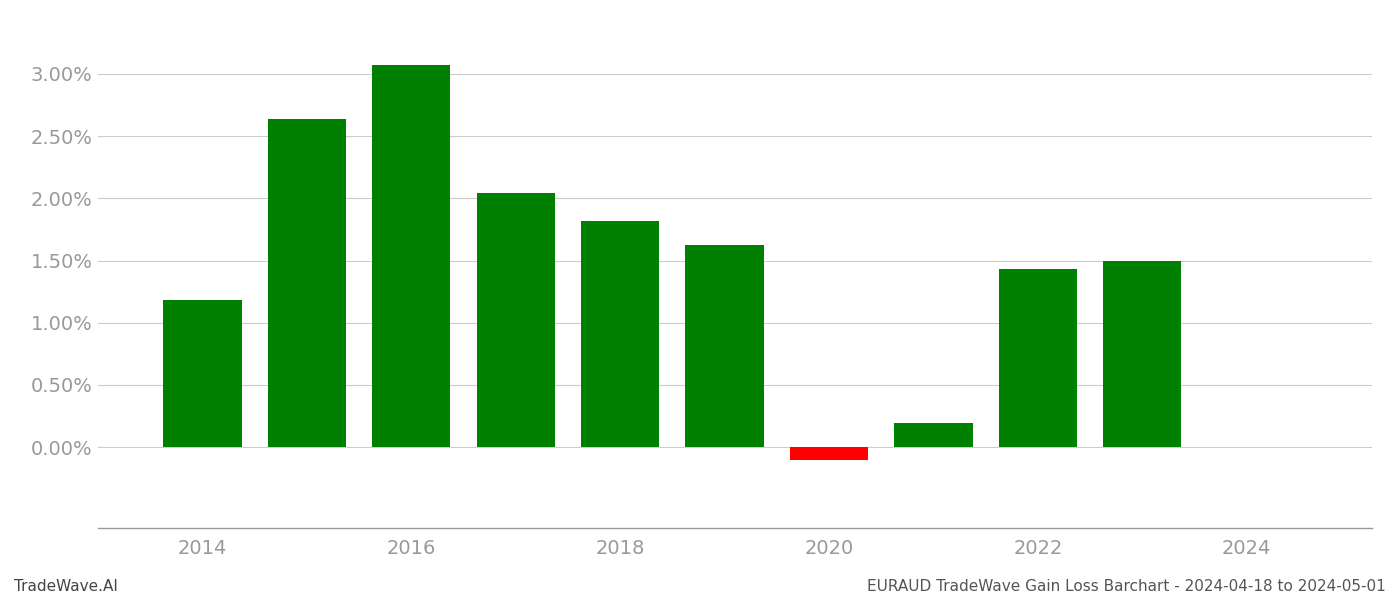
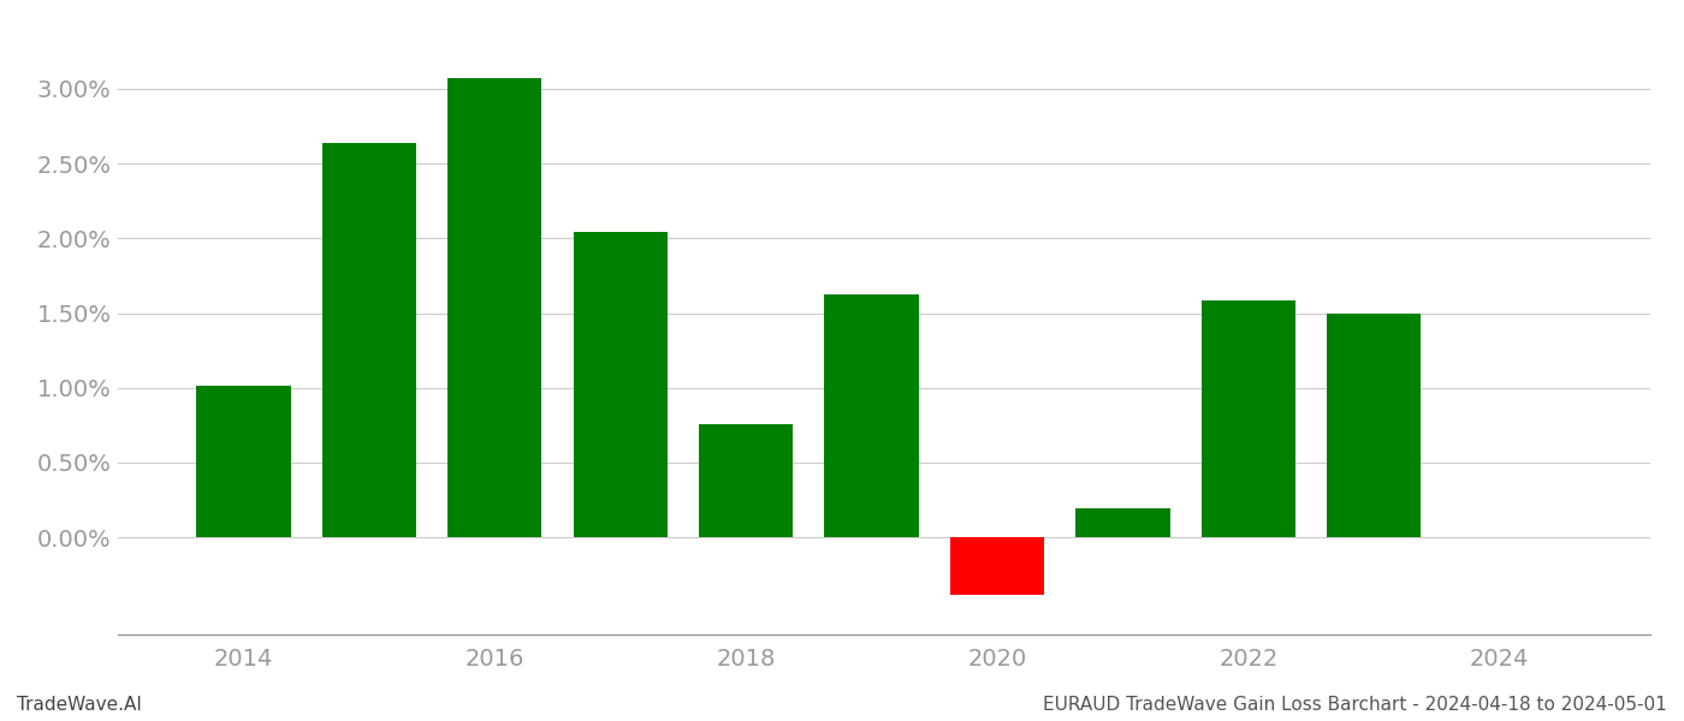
2014: 1.18% -> 1.01%
2018: 1.82% -> 0.76%
2020: -0.10% -> -0.39%
2022: 1.43% -> 1.58%
